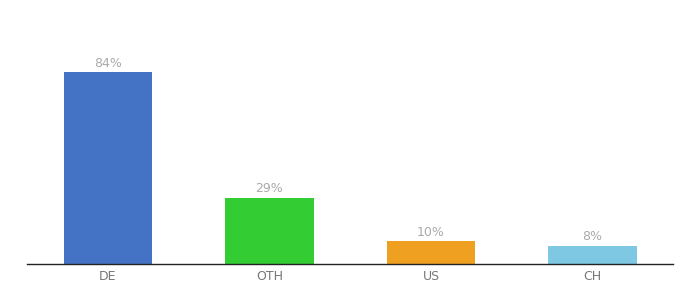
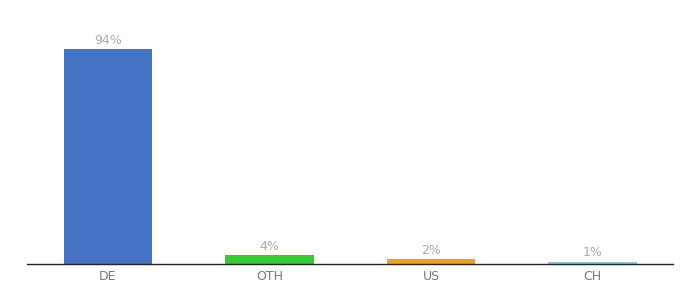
DE: 84% -> 94%
OTH: 29% -> 4%
US: 10% -> 2%
CH: 8% -> 1%
